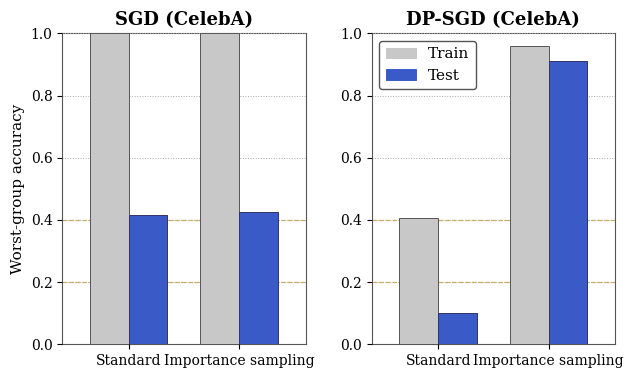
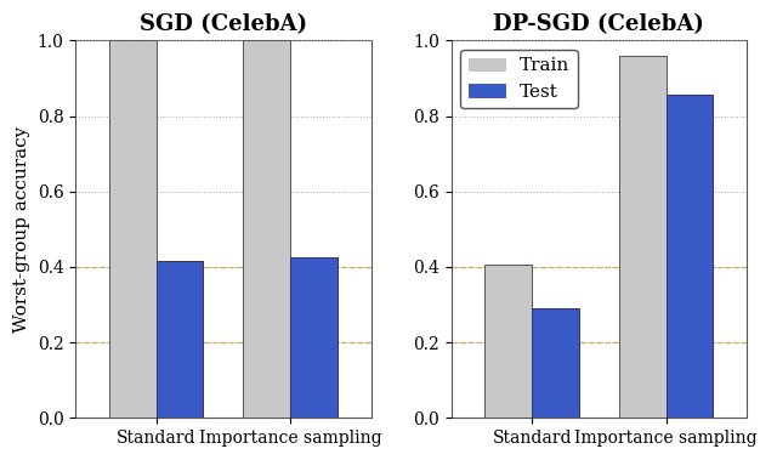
DP-SGD (CelebA)/Test/Standard: 0.100 -> 0.290
DP-SGD (CelebA)/Test/Importance sampling: 0.910 -> 0.855
